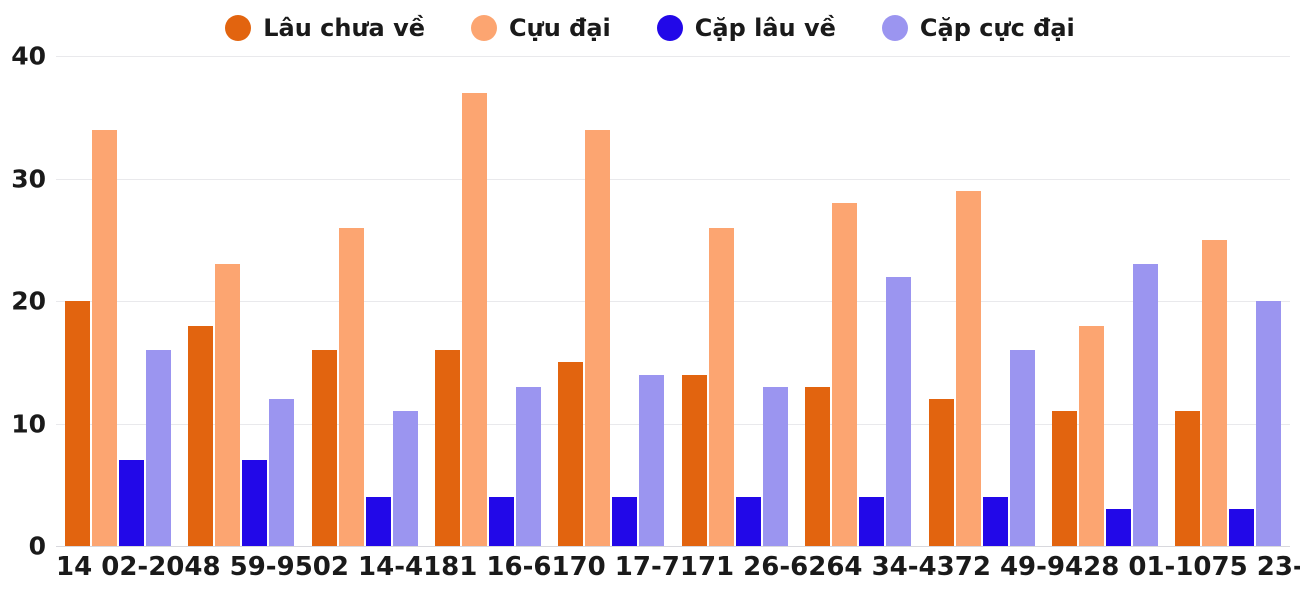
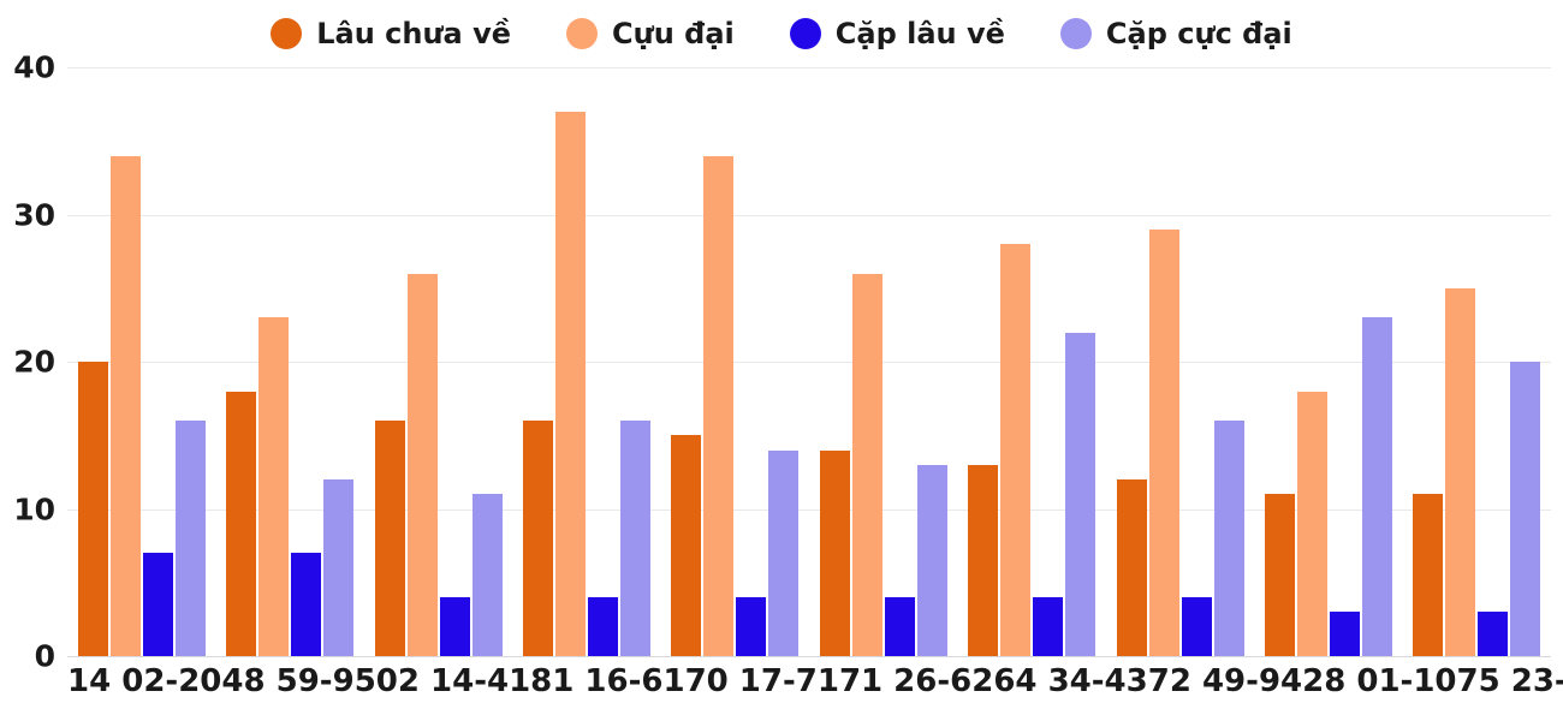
Cặp cực đại/81 16-61: 13 -> 16
